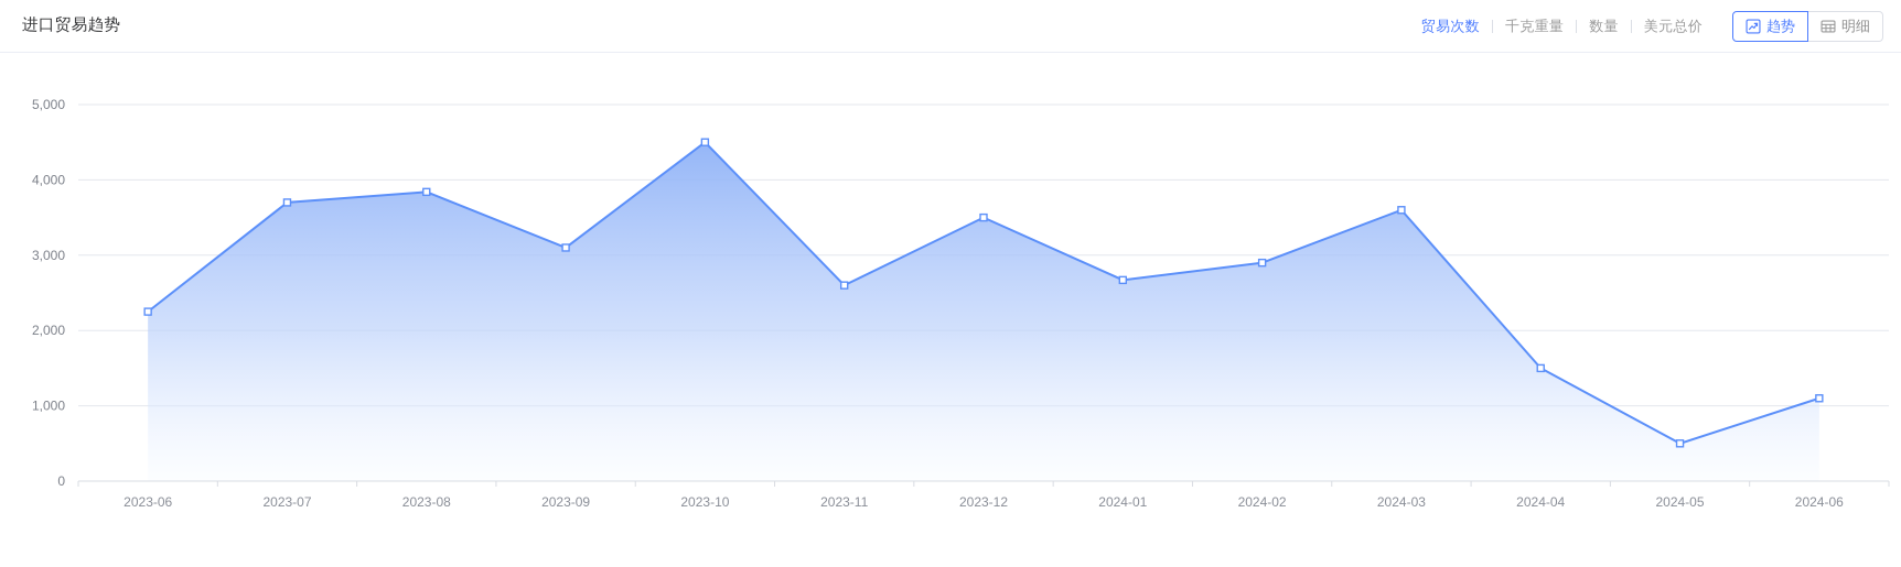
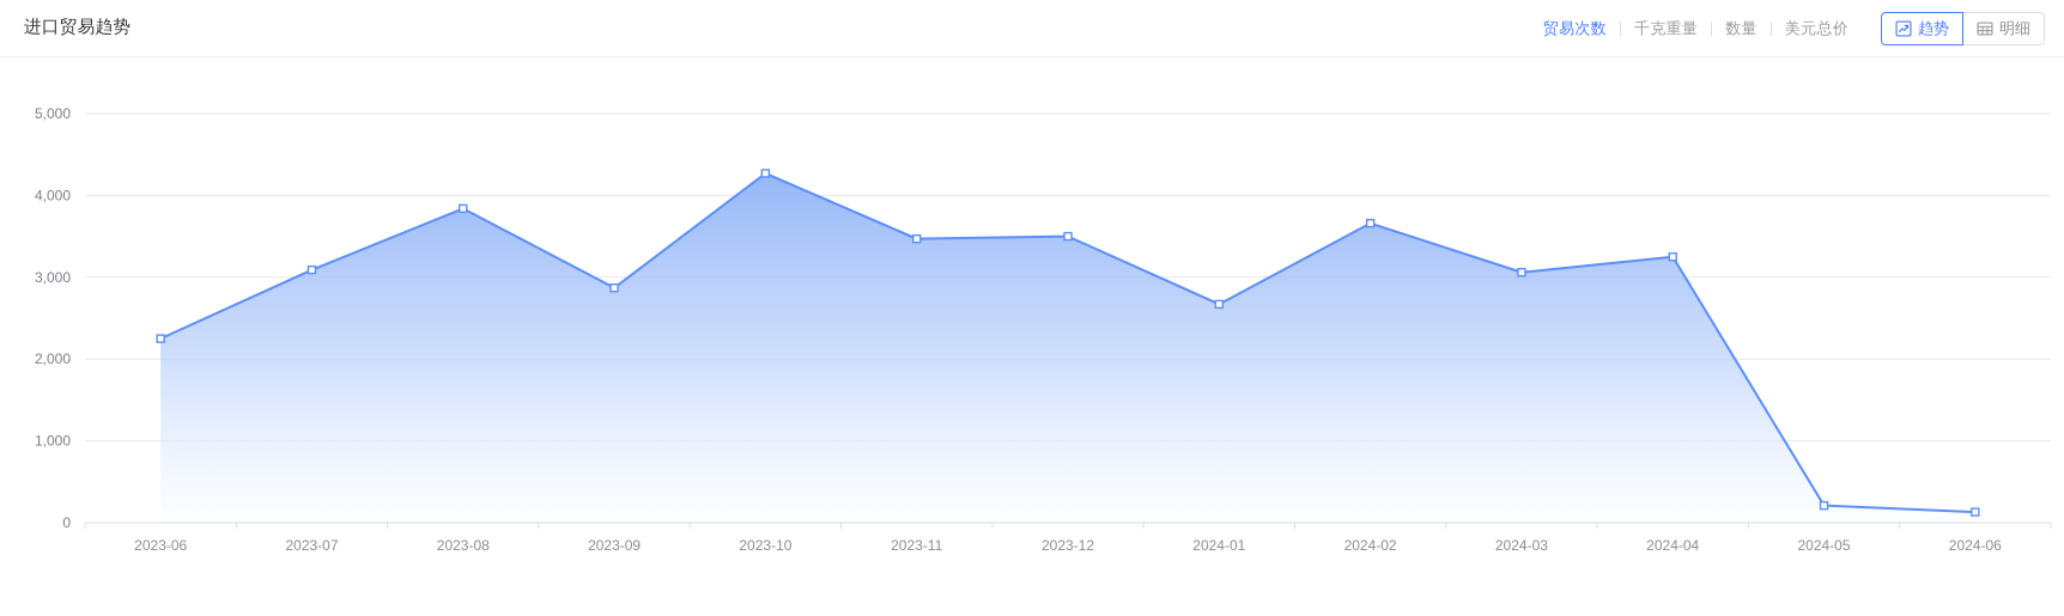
2023-07: 3700 -> 3100
2023-09: 3100 -> 2900
2023-10: 4500 -> 4300
2023-11: 2600 -> 3500
2024-02: 2900 -> 3700
2024-03: 3600 -> 3100
2024-04: 1500 -> 3200
2024-05: 500 -> 200
2024-06: 1100 -> 100
